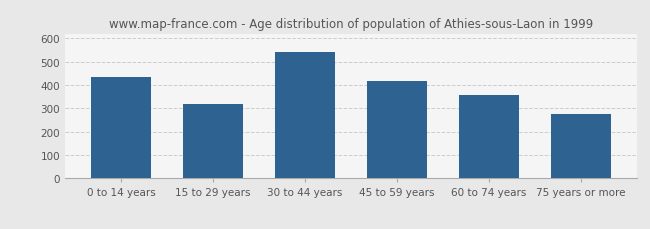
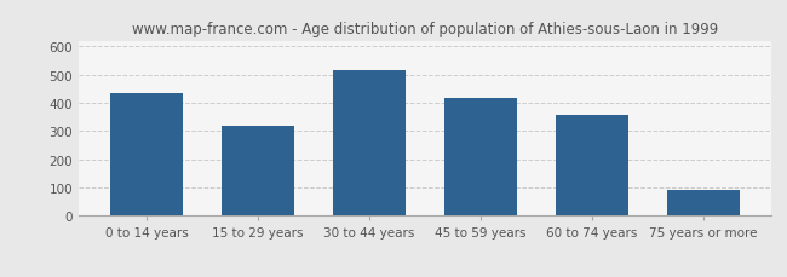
30 to 44 years: 540 -> 515
75 years or more: 275 -> 90
